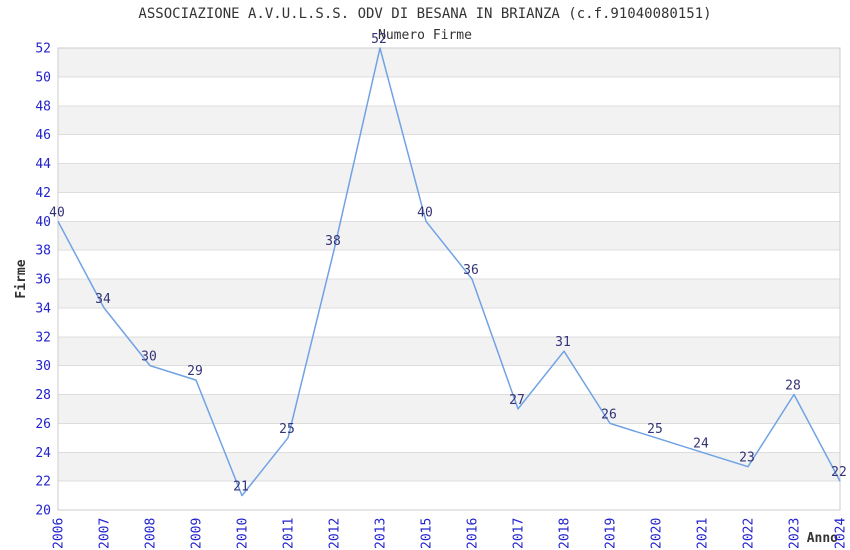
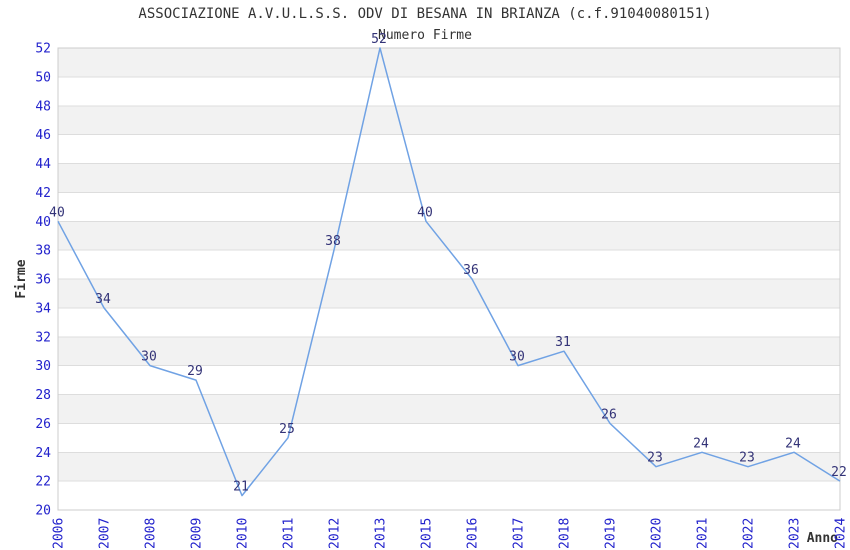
2017: 27 -> 30
2020: 25 -> 23
2023: 28 -> 24
